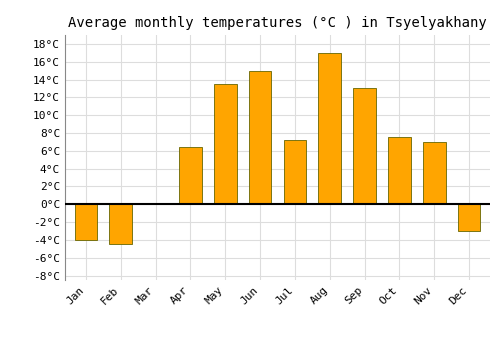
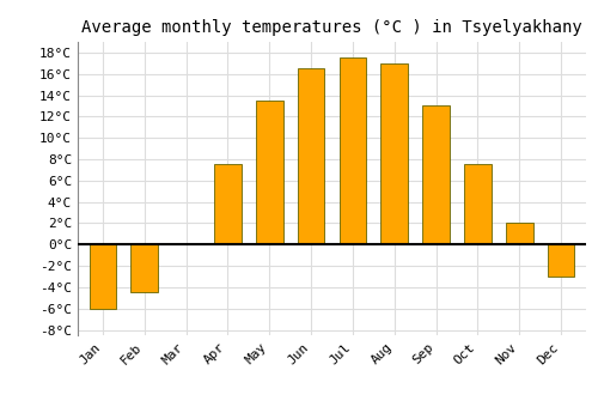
Jan: -4.0°C -> -6.0°C
Apr: 6.4°C -> 7.5°C
Jun: 15.0°C -> 16.5°C
Jul: 7.2°C -> 17.5°C
Nov: 7.0°C -> 2.0°C
